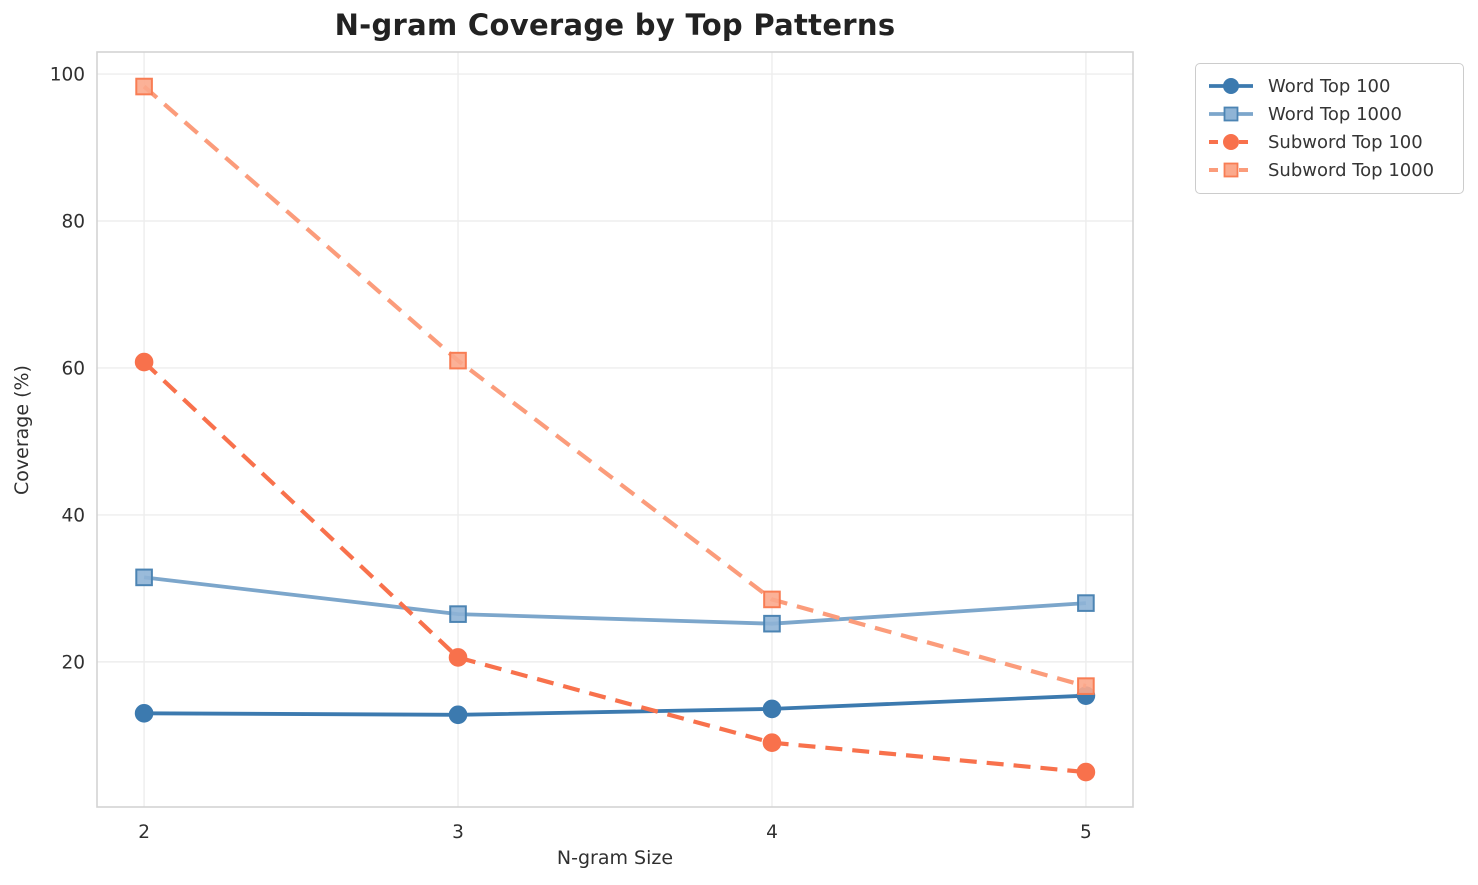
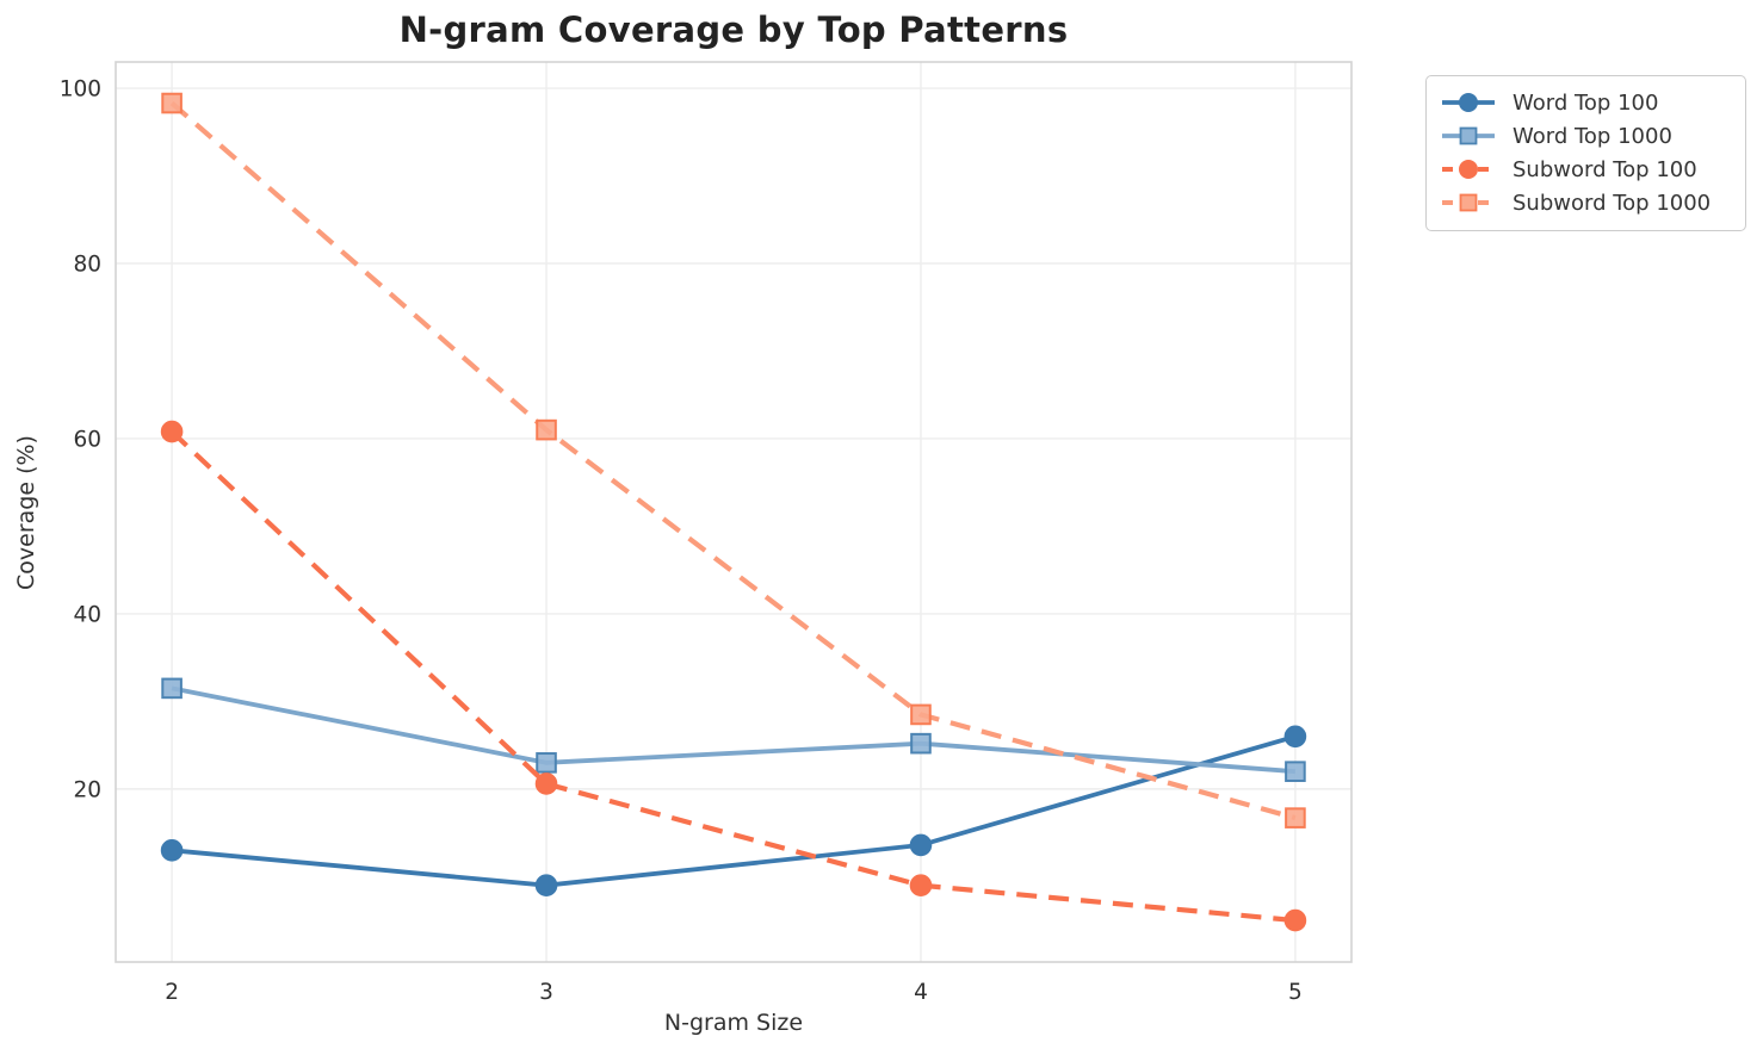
Word Top 100/3: 13 -> 9
Word Top 1000/3: 26 -> 23
Word Top 100/5: 15 -> 26
Word Top 1000/5: 28 -> 22
